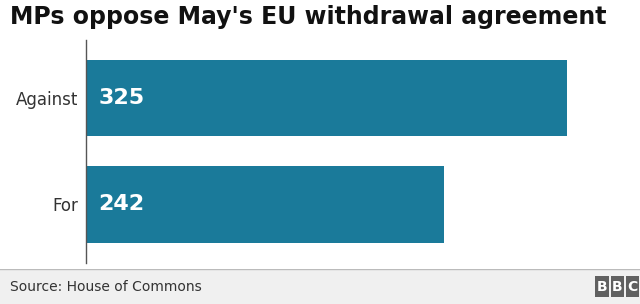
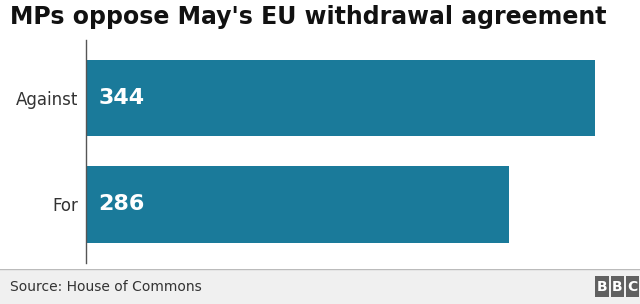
Against: 325 -> 344
For: 242 -> 286
